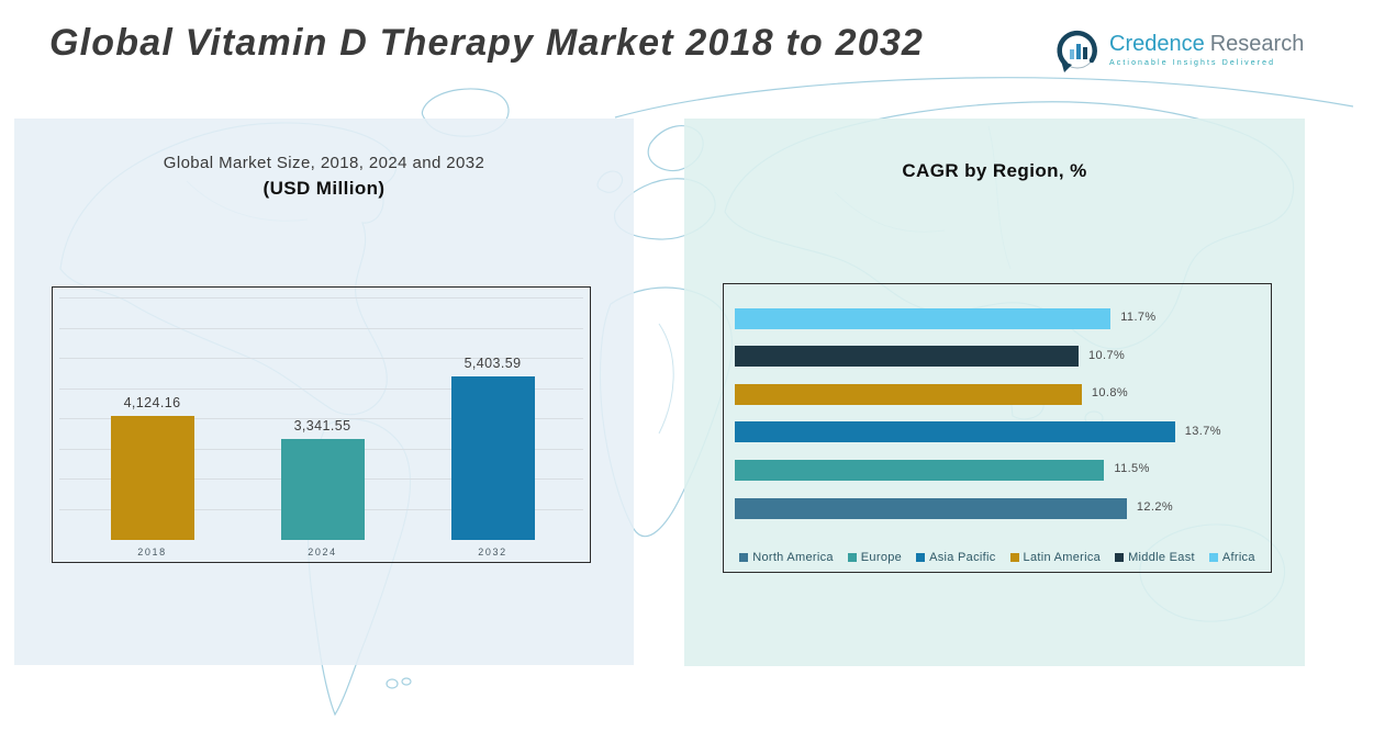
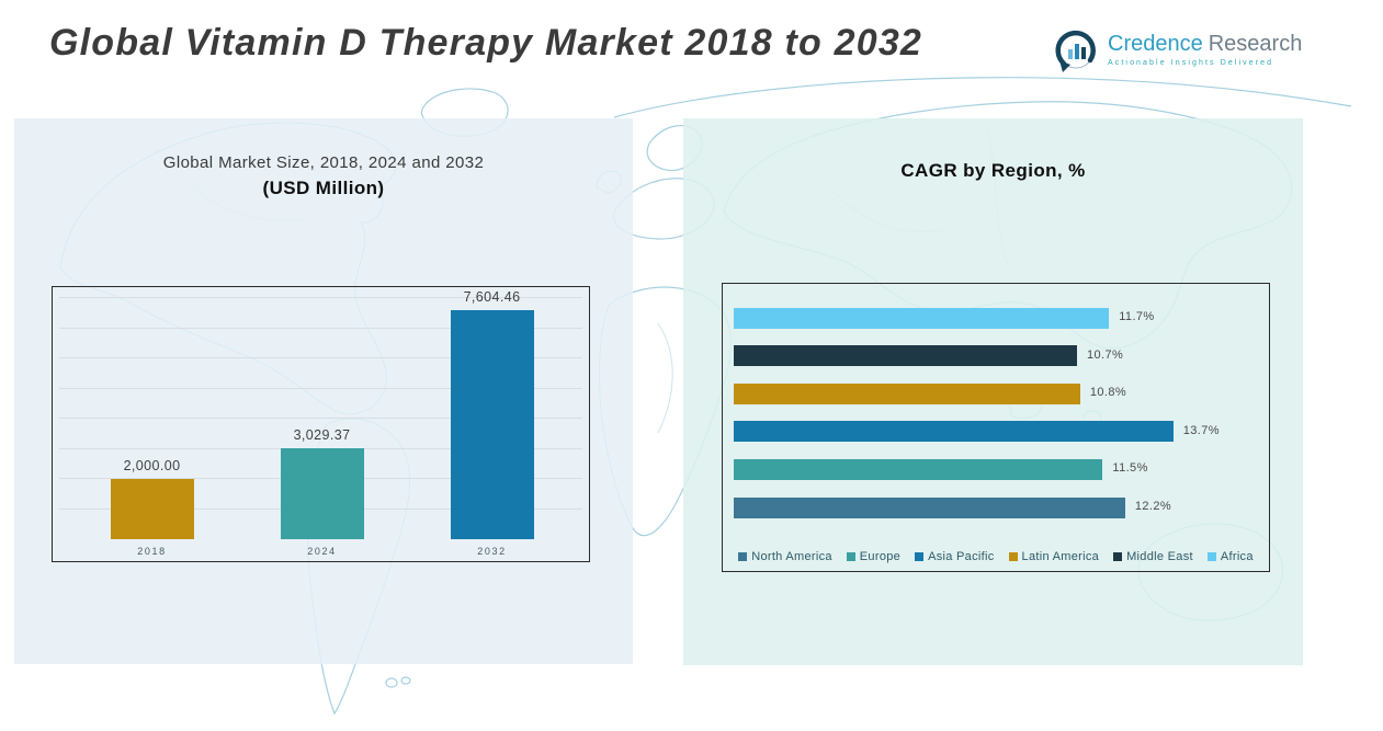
Global Market Size, 2018, 2024 and 2032/2018: 4,124.16 -> 2,000.00
Global Market Size, 2018, 2024 and 2032/2024: 3,341.55 -> 3,029.37
Global Market Size, 2018, 2024 and 2032/2032: 5,403.59 -> 7,604.46
